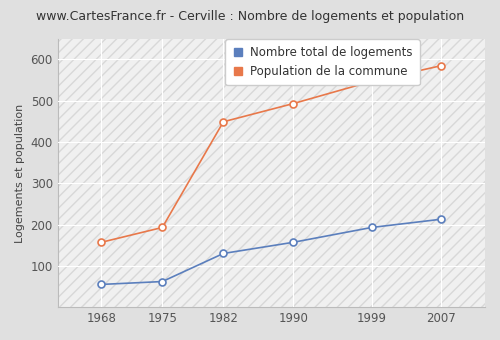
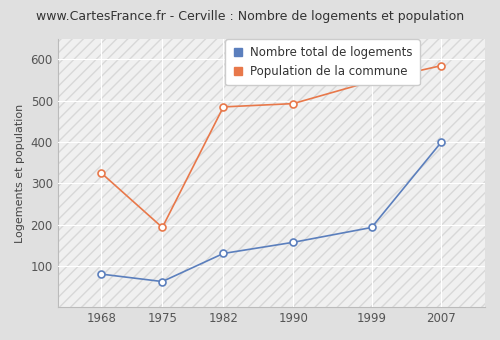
Nombre total de logements/1968: 55 -> 80
Population de la commune/1968: 157 -> 325
Population de la commune/1982: 449 -> 485
Nombre total de logements/2007: 213 -> 400
